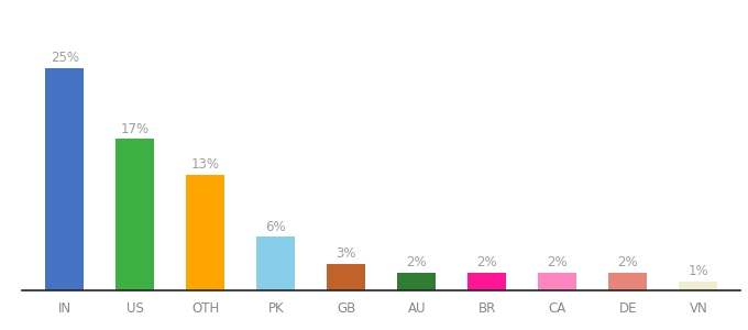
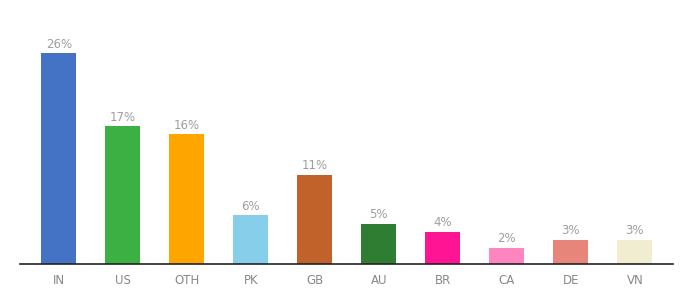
IN: 25% -> 26%
OTH: 13% -> 16%
GB: 3% -> 11%
AU: 2% -> 5%
BR: 2% -> 4%
DE: 2% -> 3%
VN: 1% -> 3%
